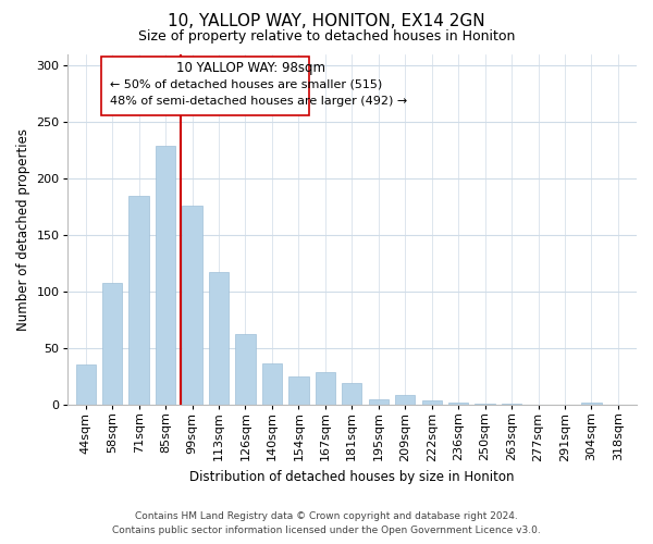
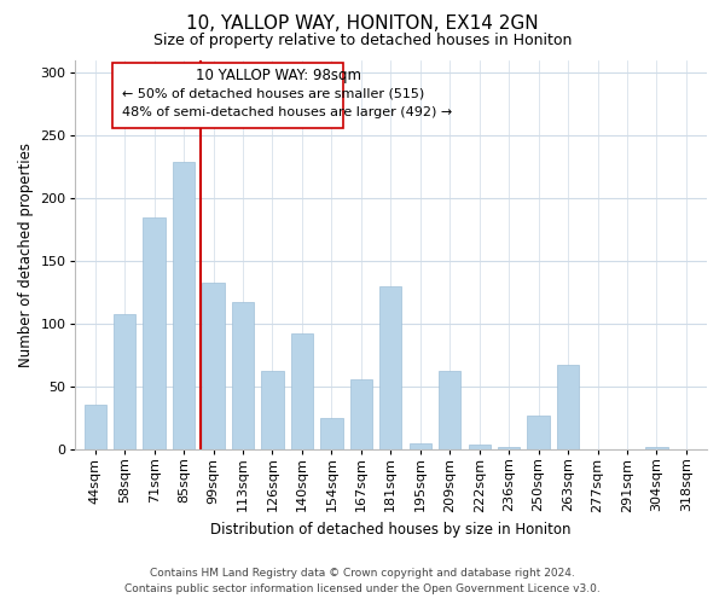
99sqm: 176 -> 133
140sqm: 36 -> 92
167sqm: 29 -> 56
181sqm: 19 -> 130
209sqm: 8 -> 62
250sqm: 1 -> 27
263sqm: 1 -> 67
